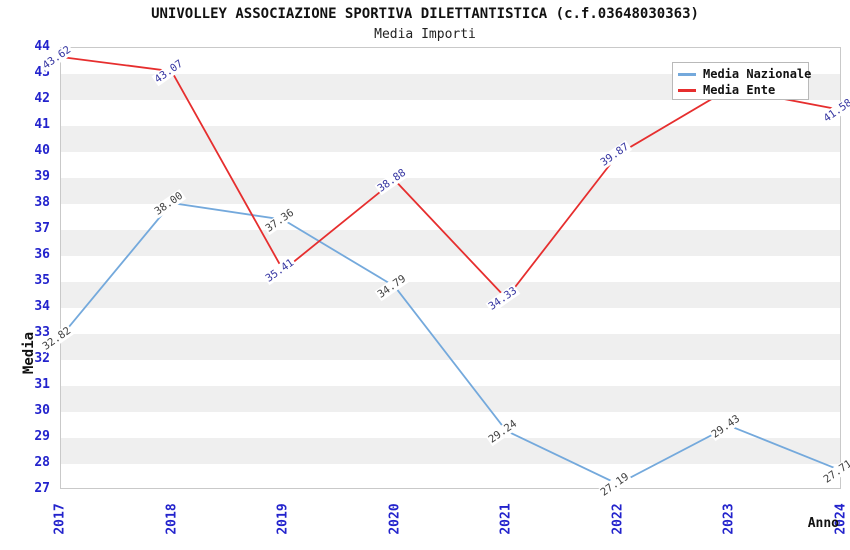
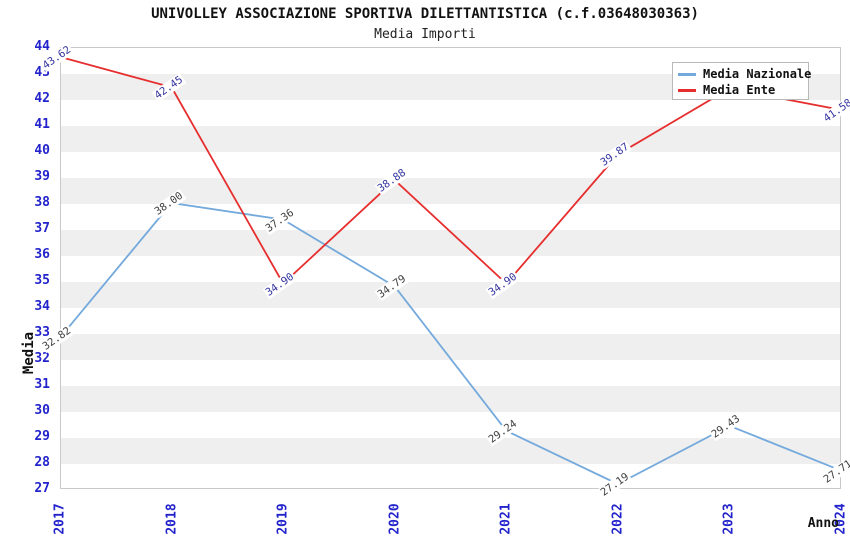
Media Ente/2018: 43.07 -> 42.45
Media Ente/2019: 35.41 -> 34.90
Media Ente/2021: 34.33 -> 34.90
